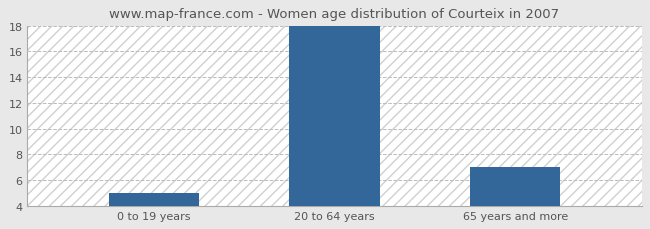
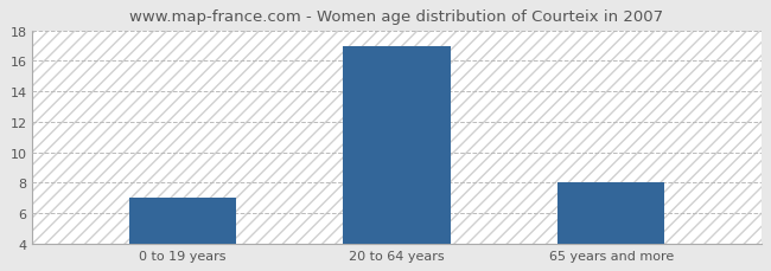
0 to 19 years: 5 -> 7
20 to 64 years: 18 -> 17
65 years and more: 7 -> 8
